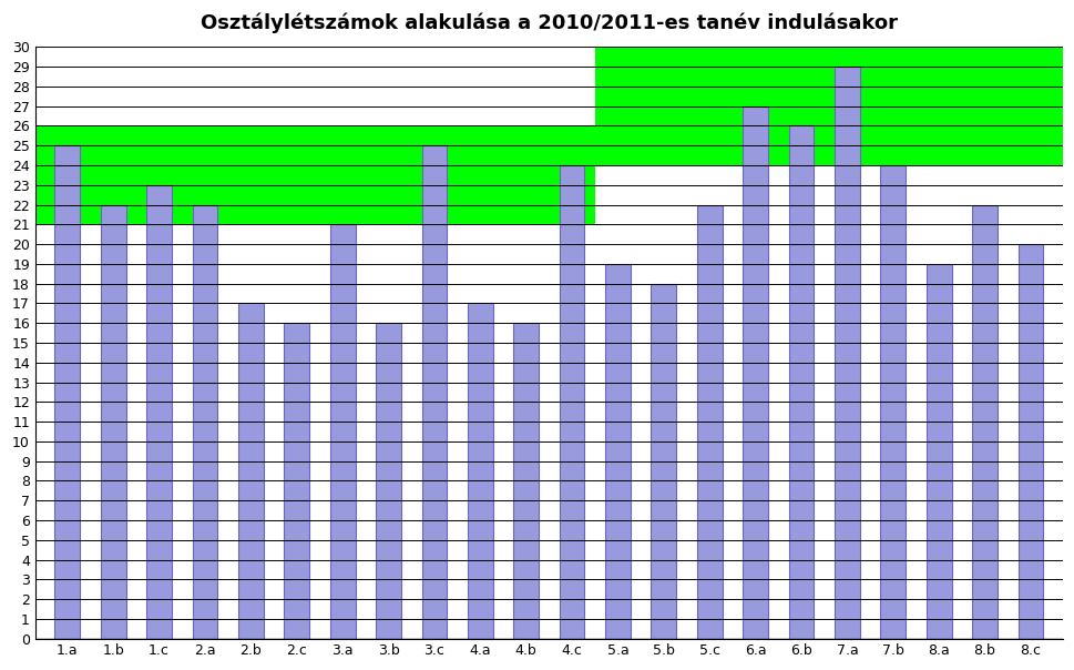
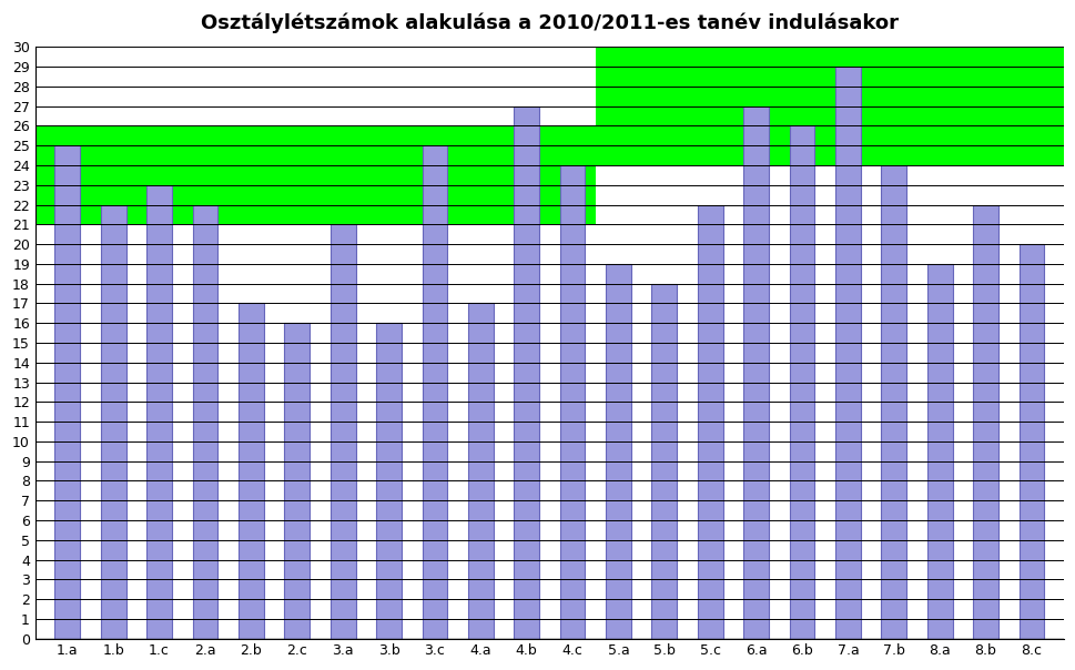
4.b: 16 -> 27
